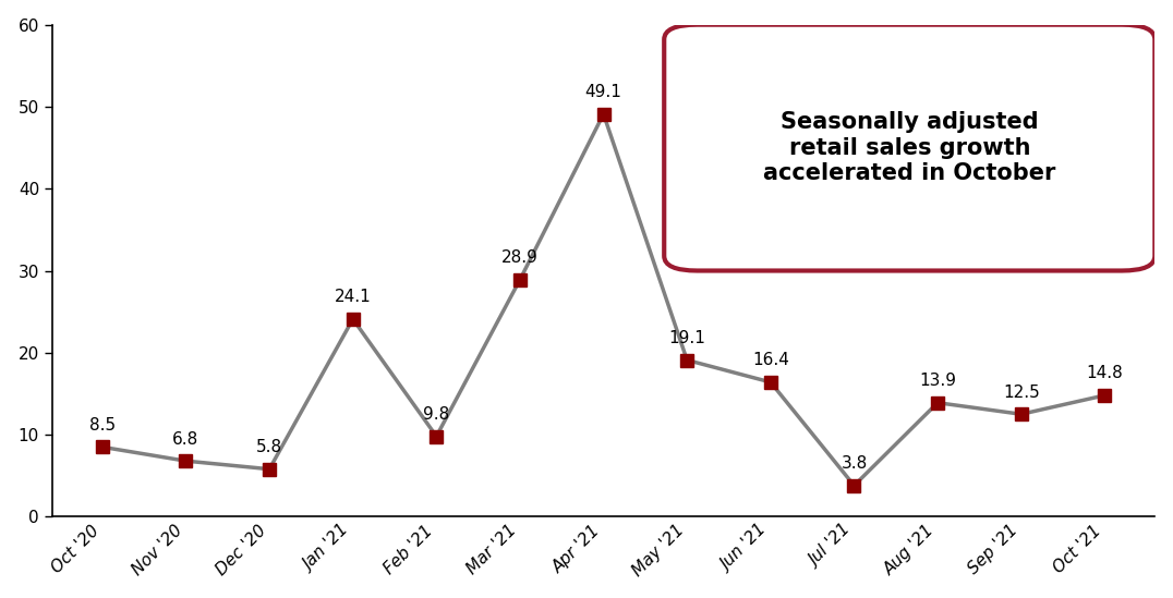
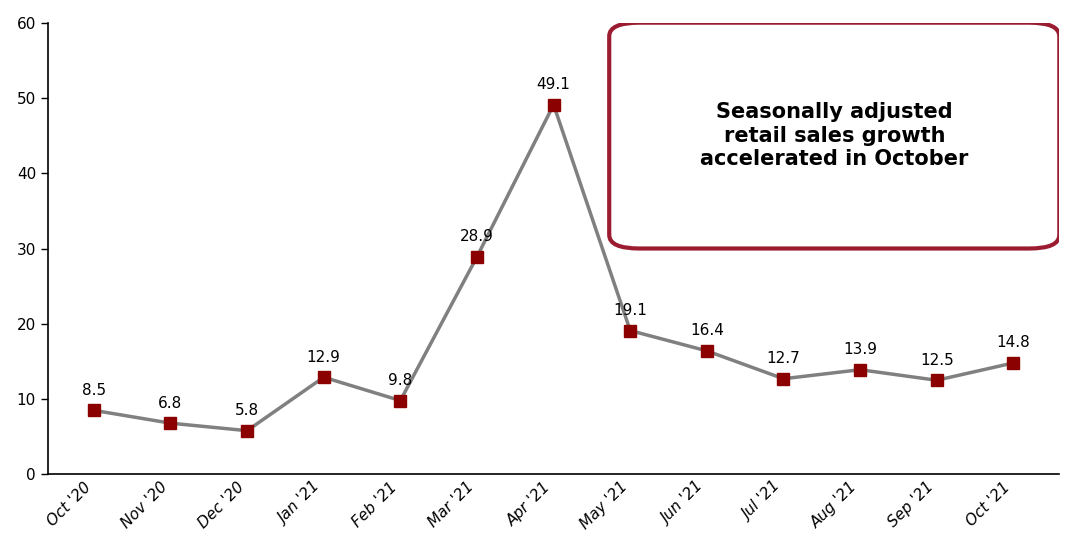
Jan '21: 24.1 -> 12.9
Jul '21: 3.8 -> 12.7
